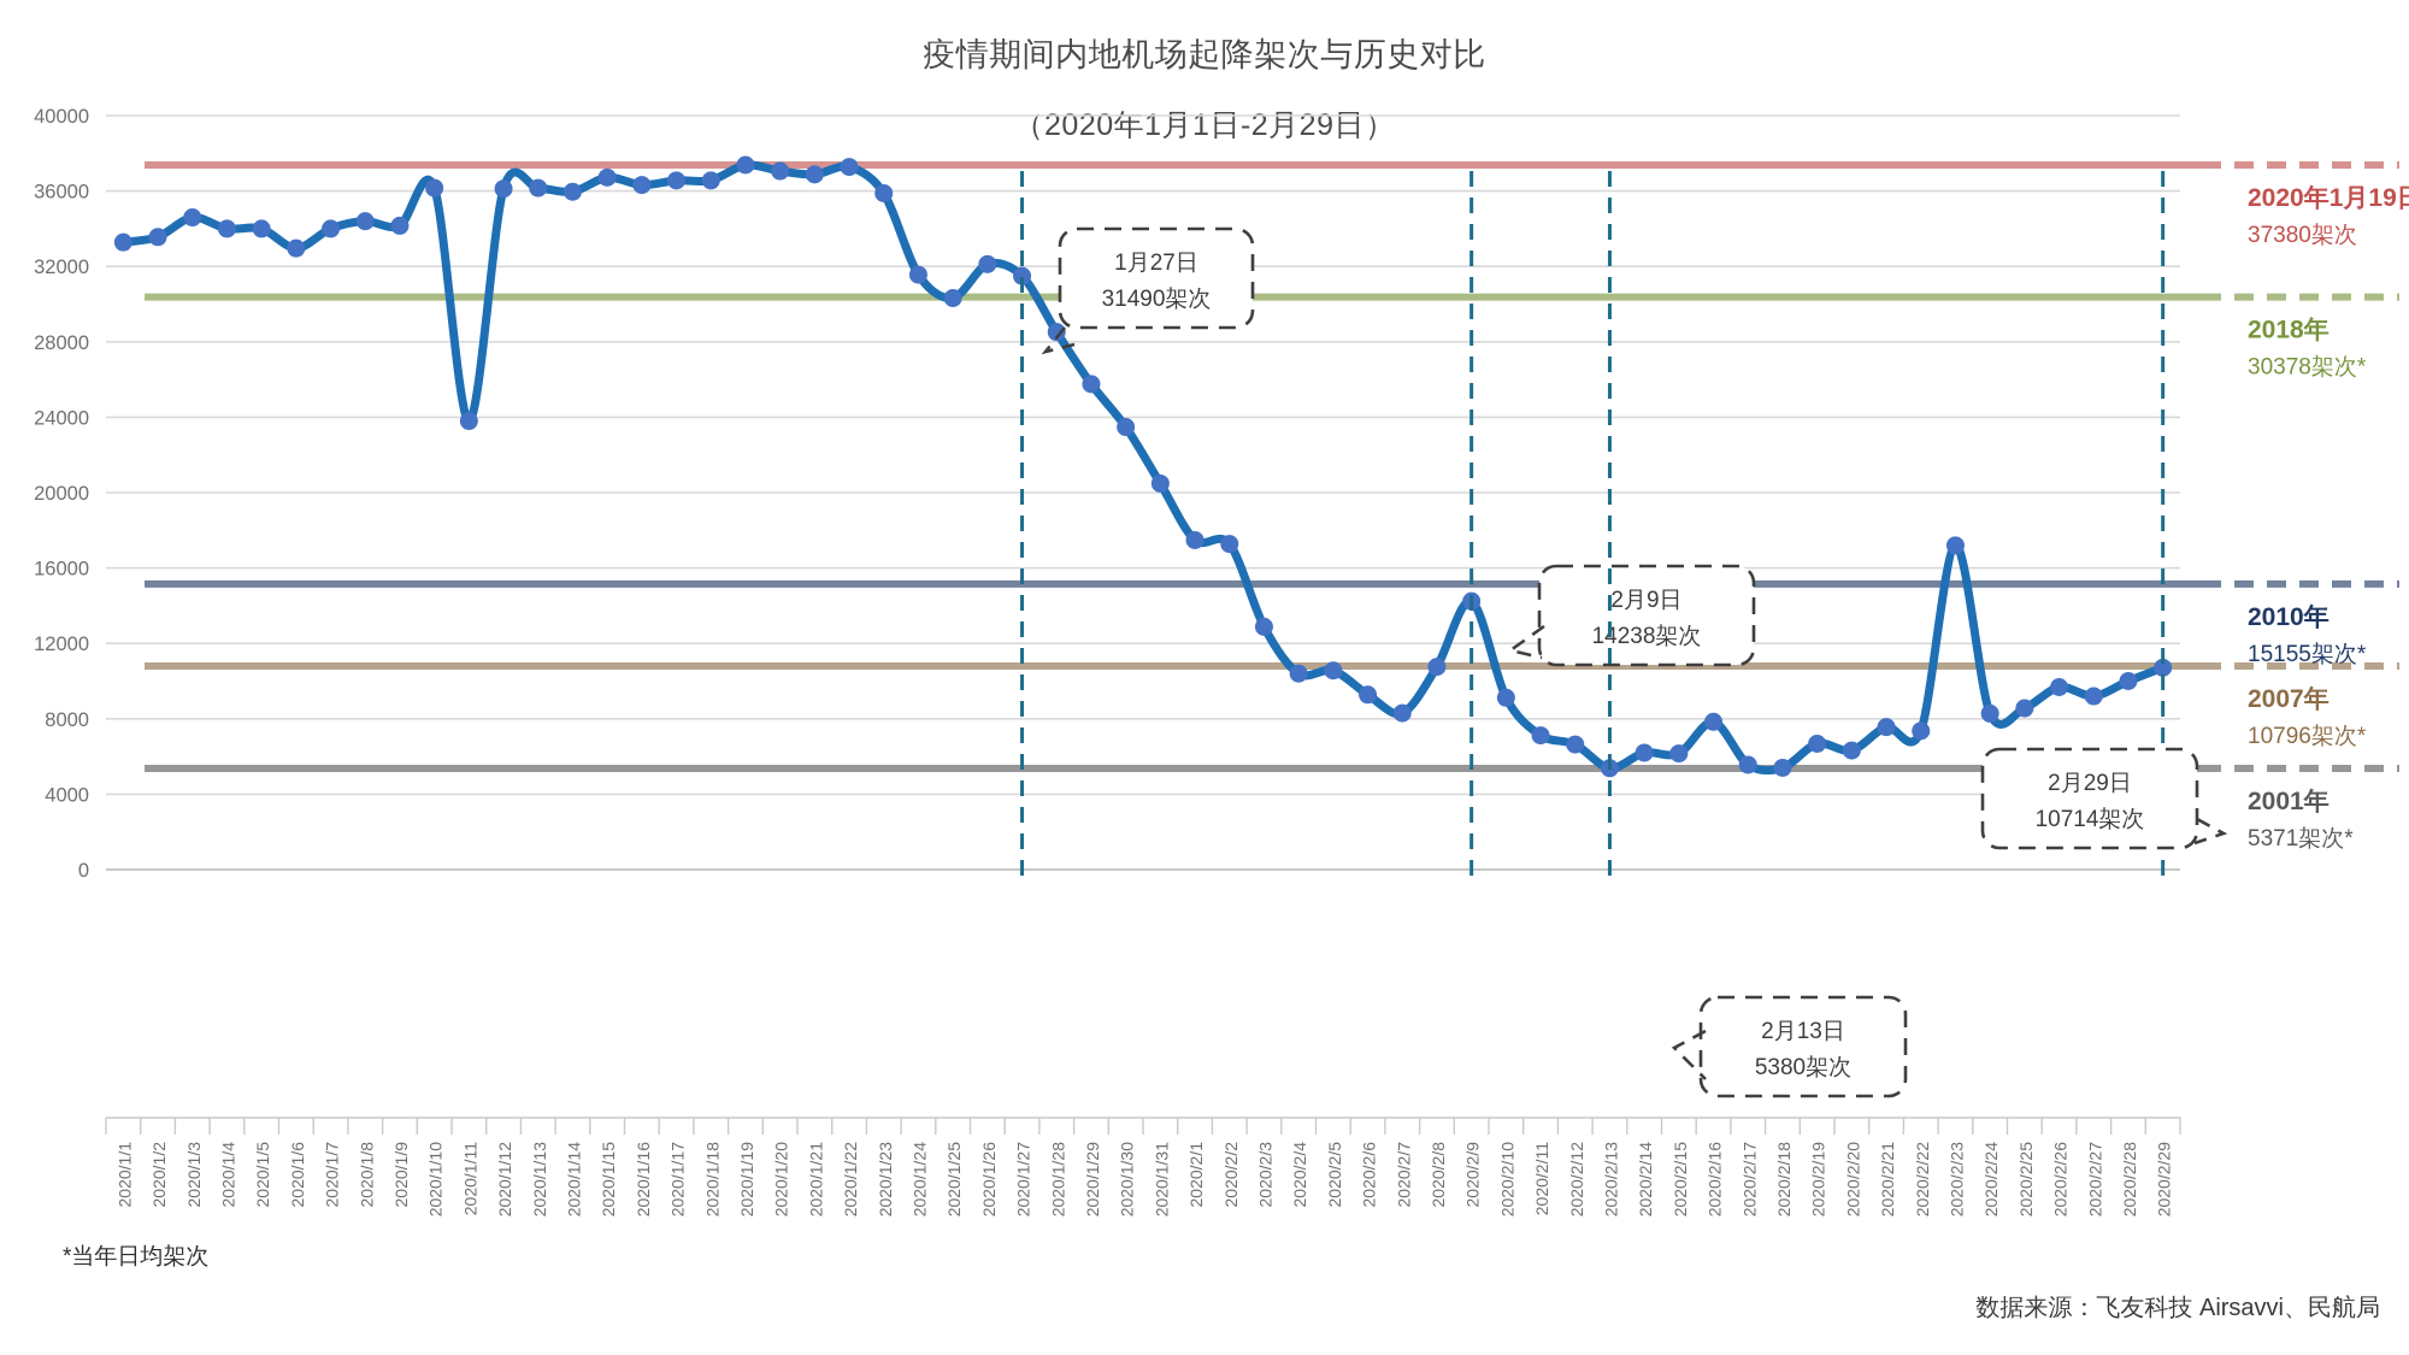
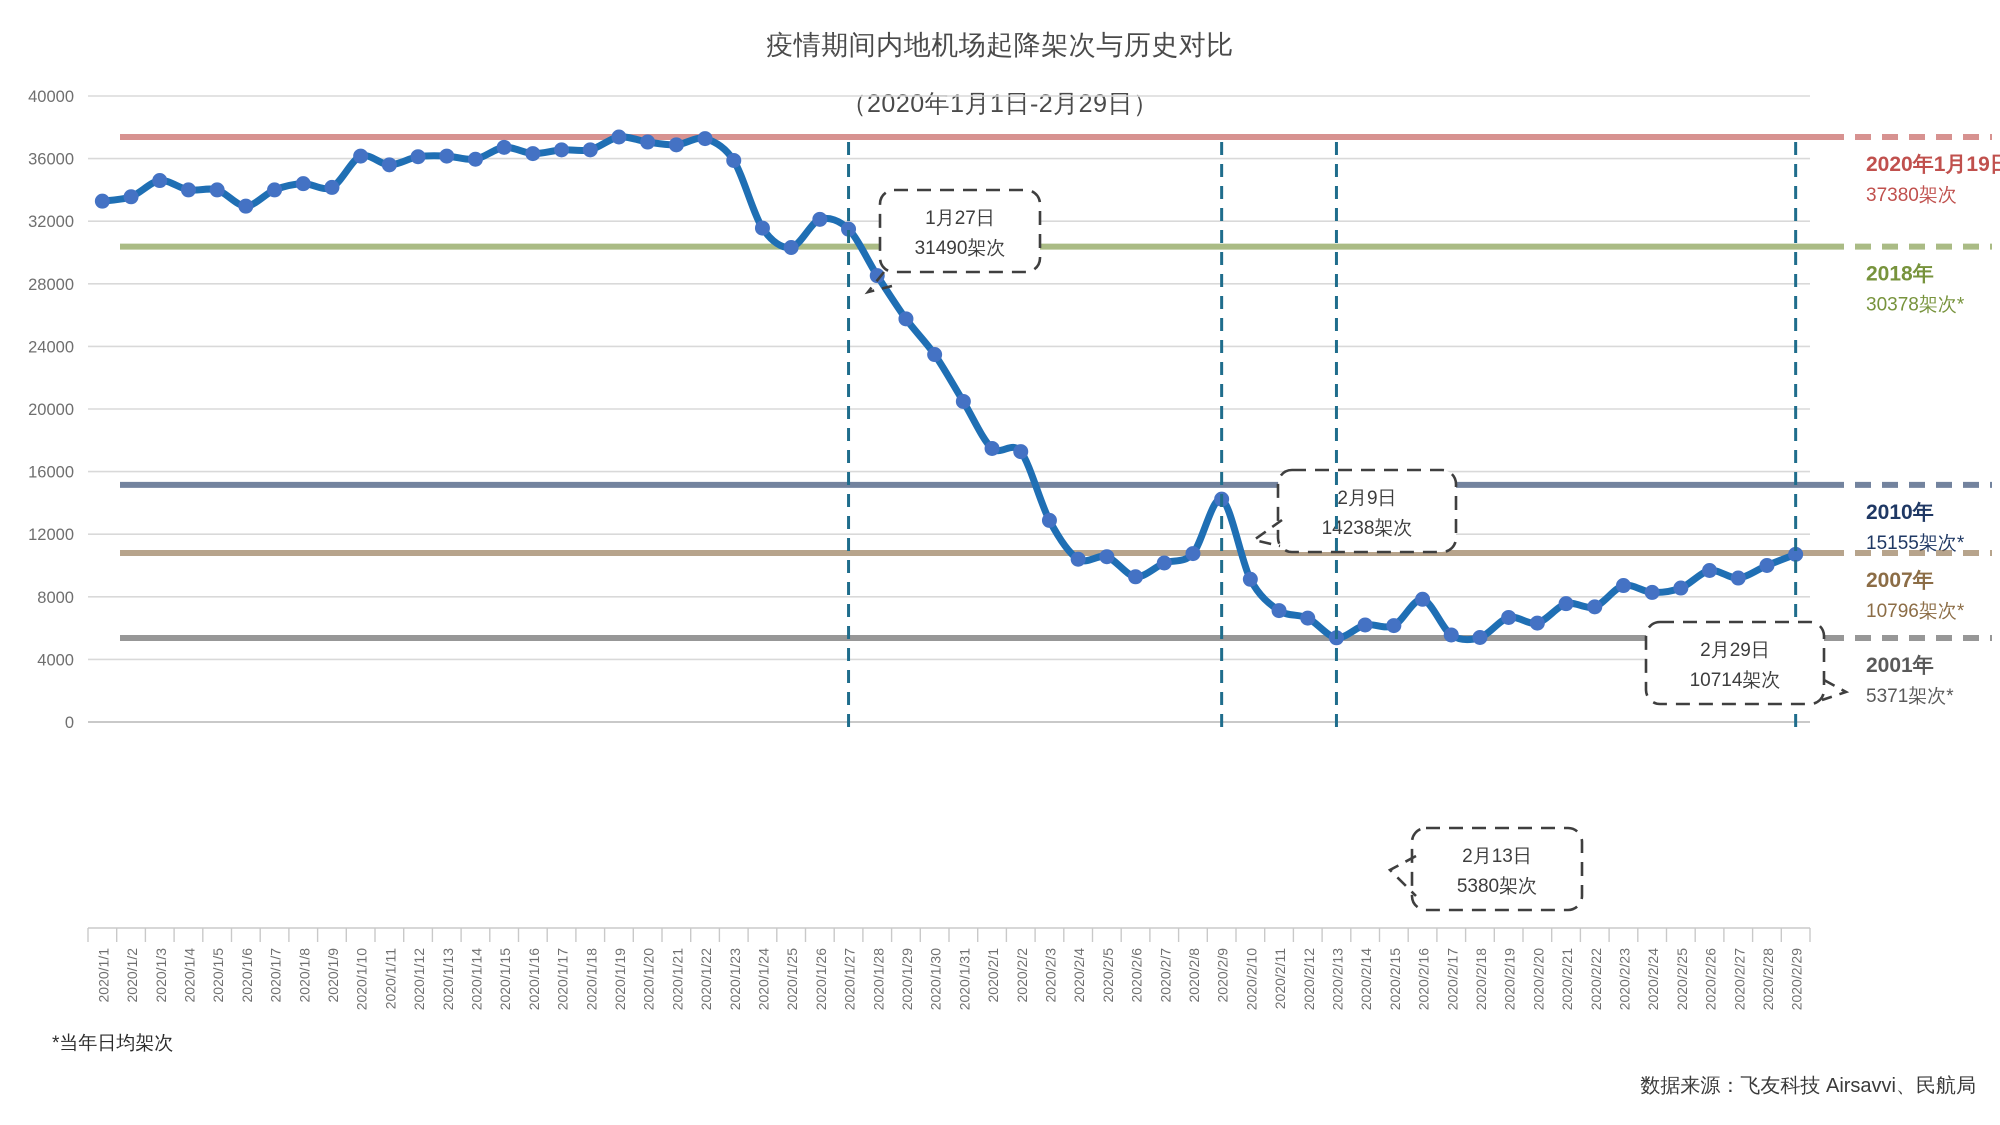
2020/1/11: 23800 -> 35600
2020/2/7: 8300 -> 10200
2020/2/23: 17200 -> 8700
